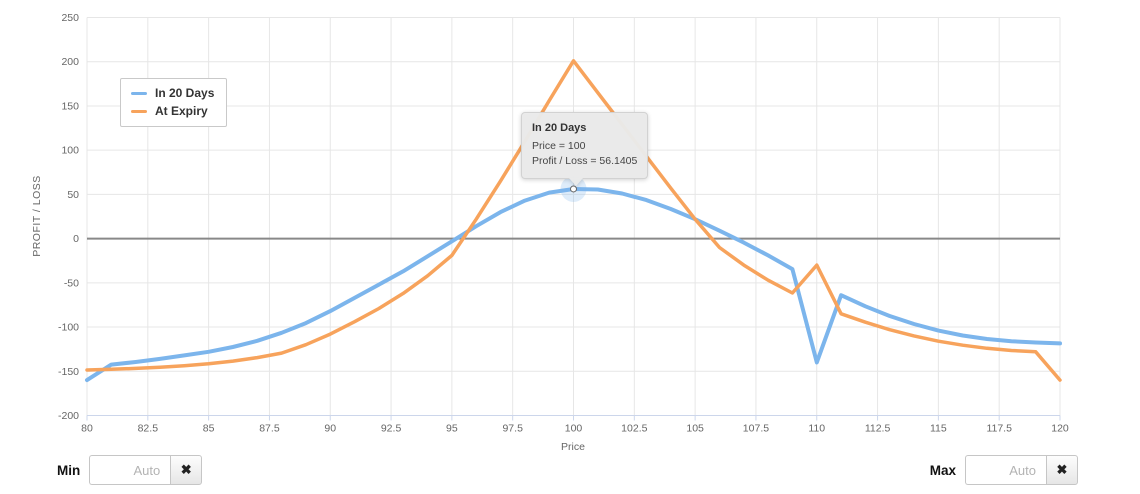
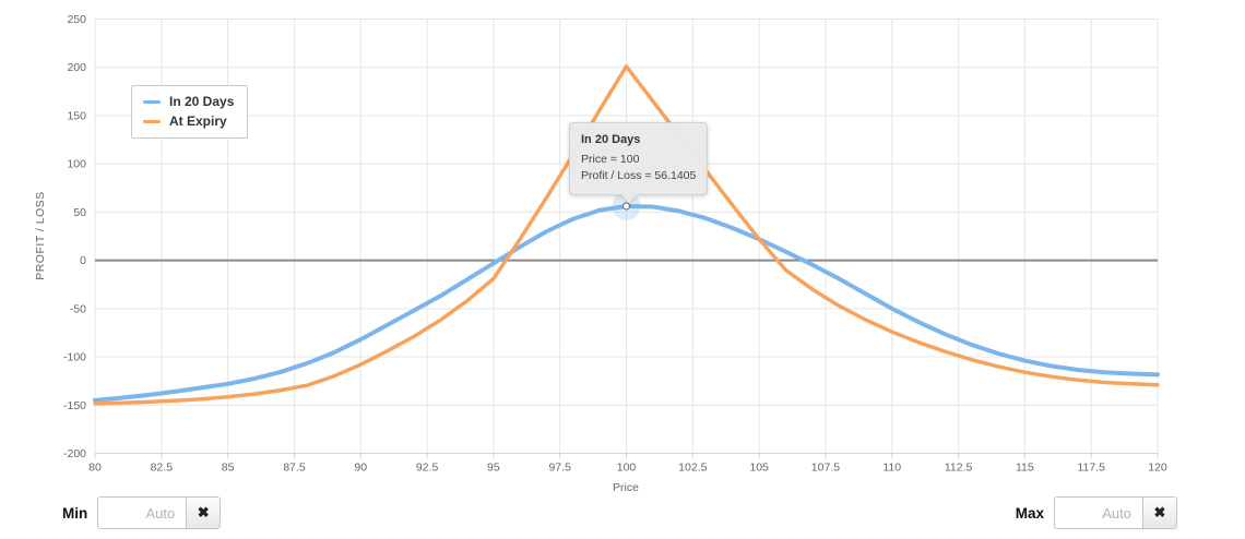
In 20 Days/80: -160 -> -140
In 20 Days/110: -140 -> -50
At Expiry/110: -30 -> -70
At Expiry/120: -160 -> -130
